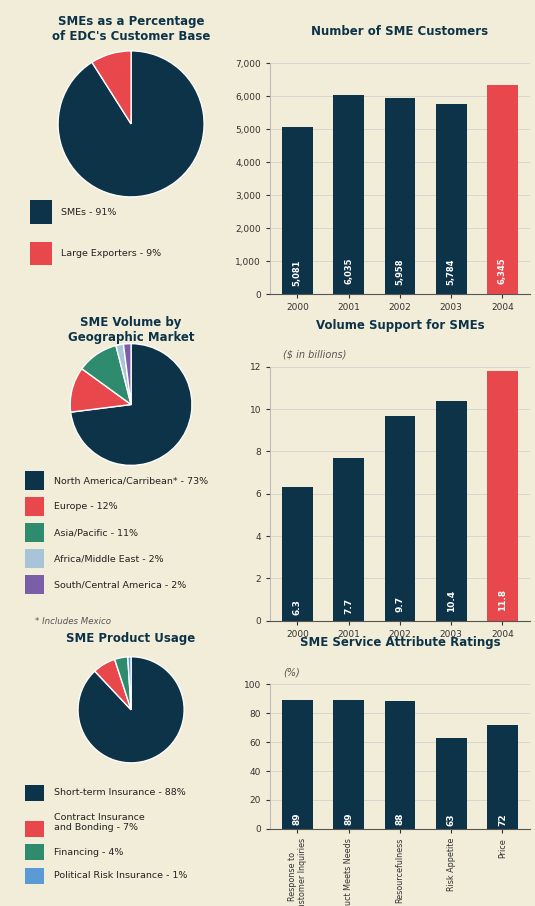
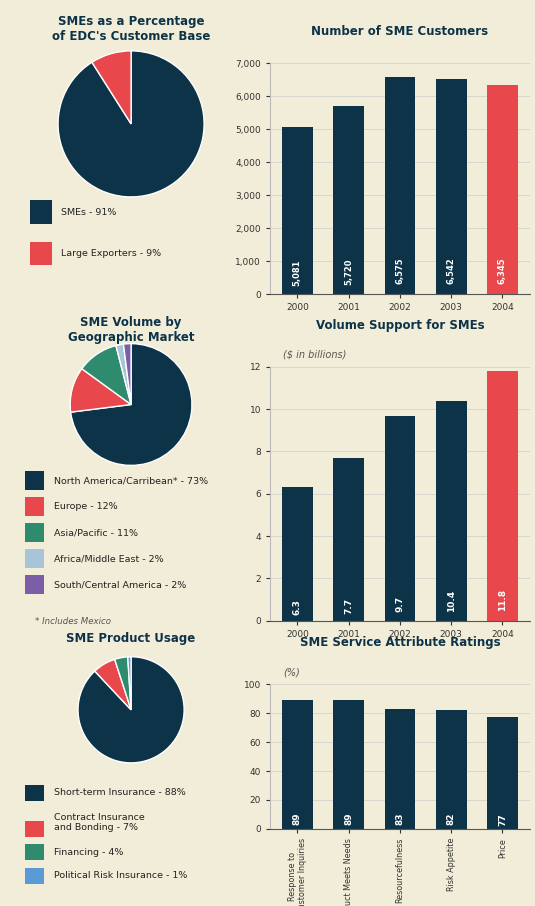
2001: 6,035 -> 5,720
2002: 5,958 -> 6,575
2003: 5,784 -> 6,542
Resourcefulness: 88 -> 83
Risk Appetite: 63 -> 82
Price: 72 -> 77
